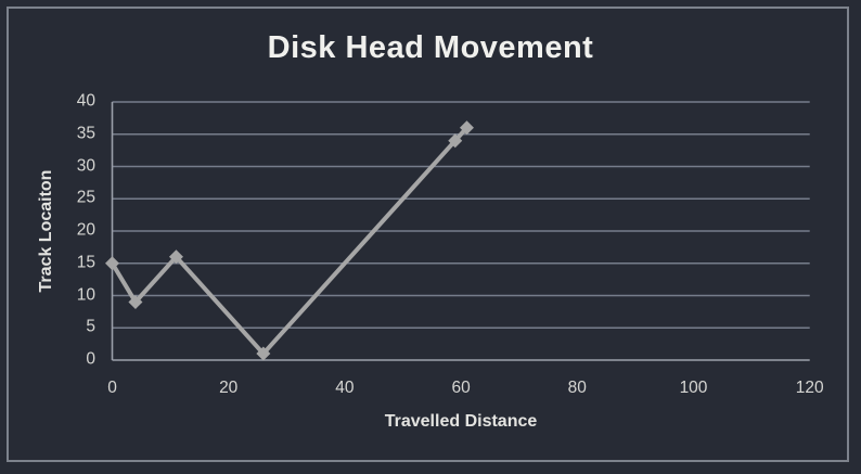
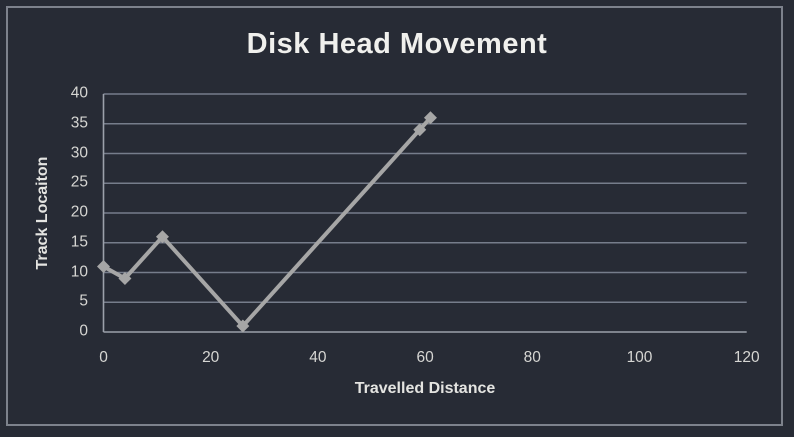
0: 15 -> 11
